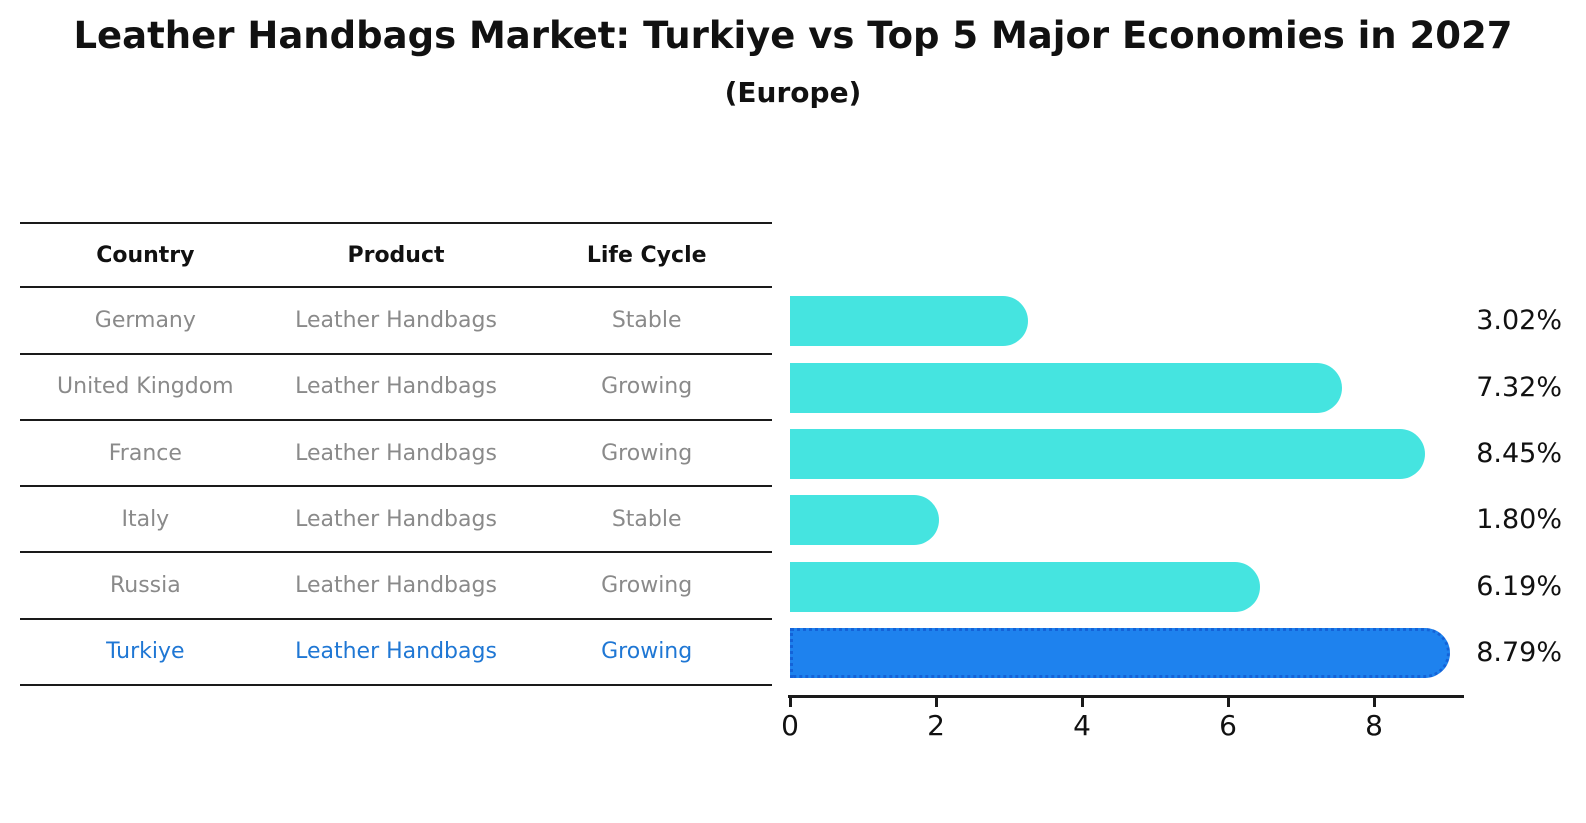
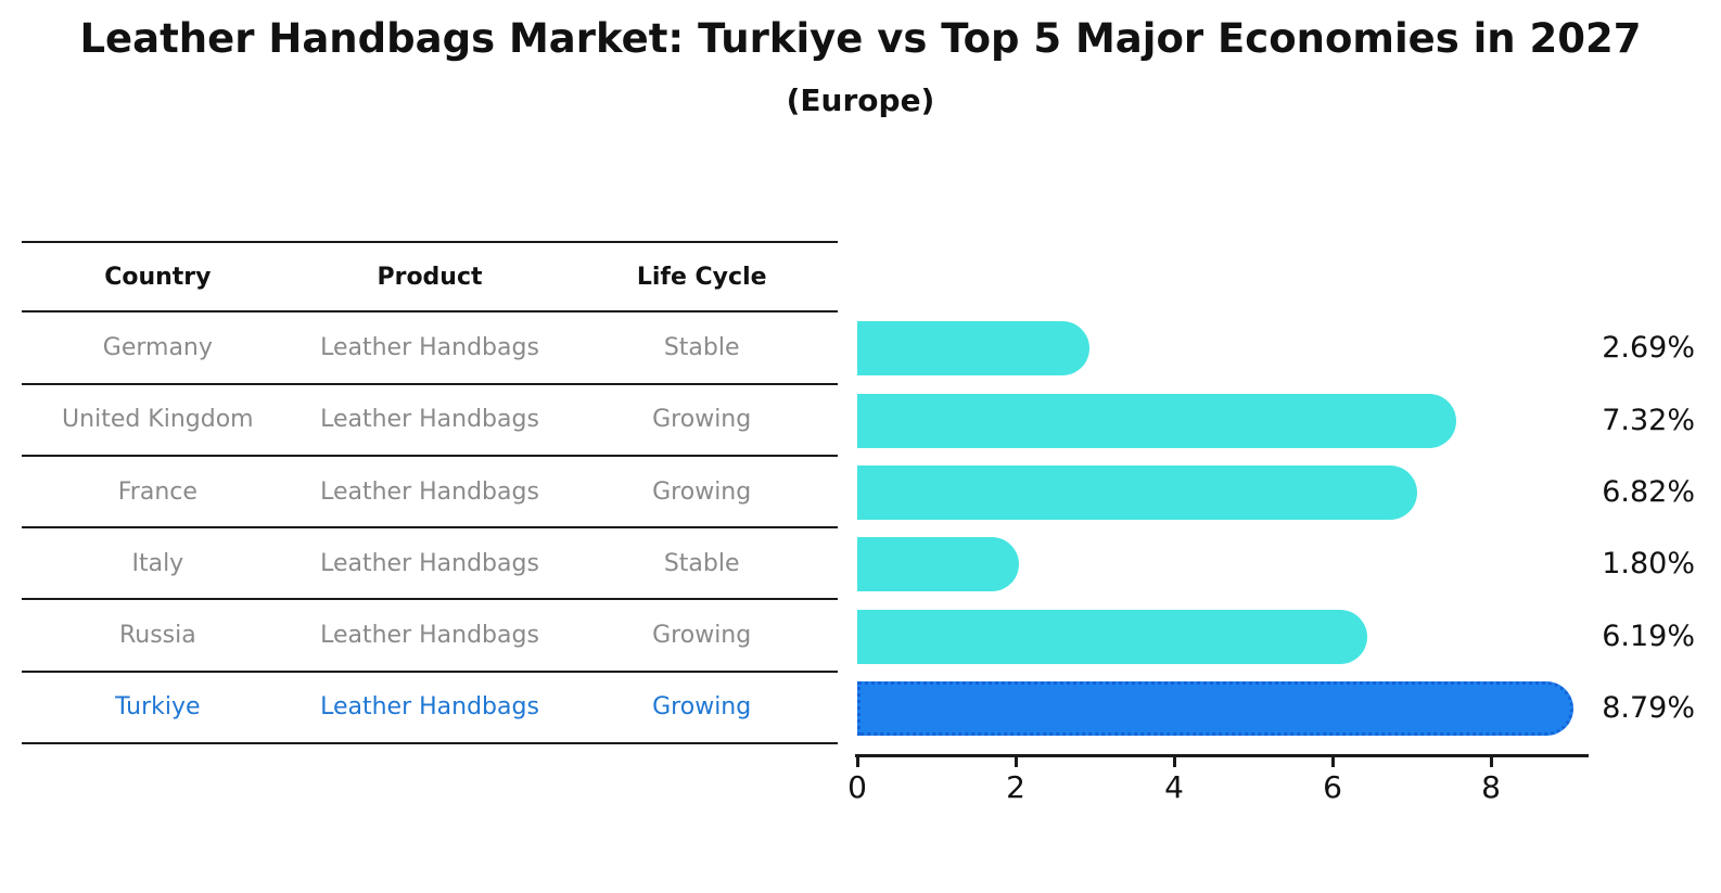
Germany: 3.02% -> 2.69%
France: 8.45% -> 6.82%
